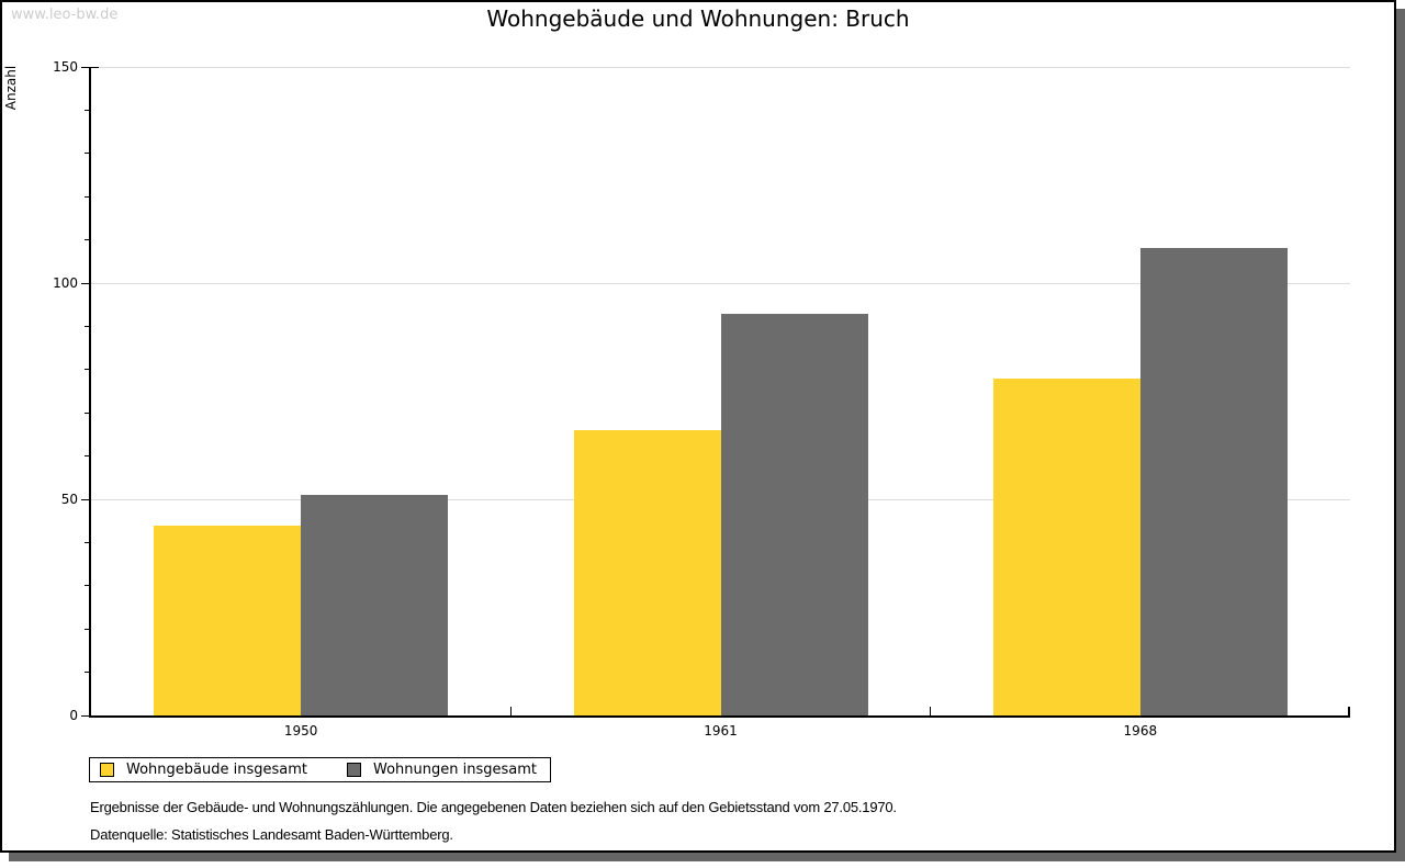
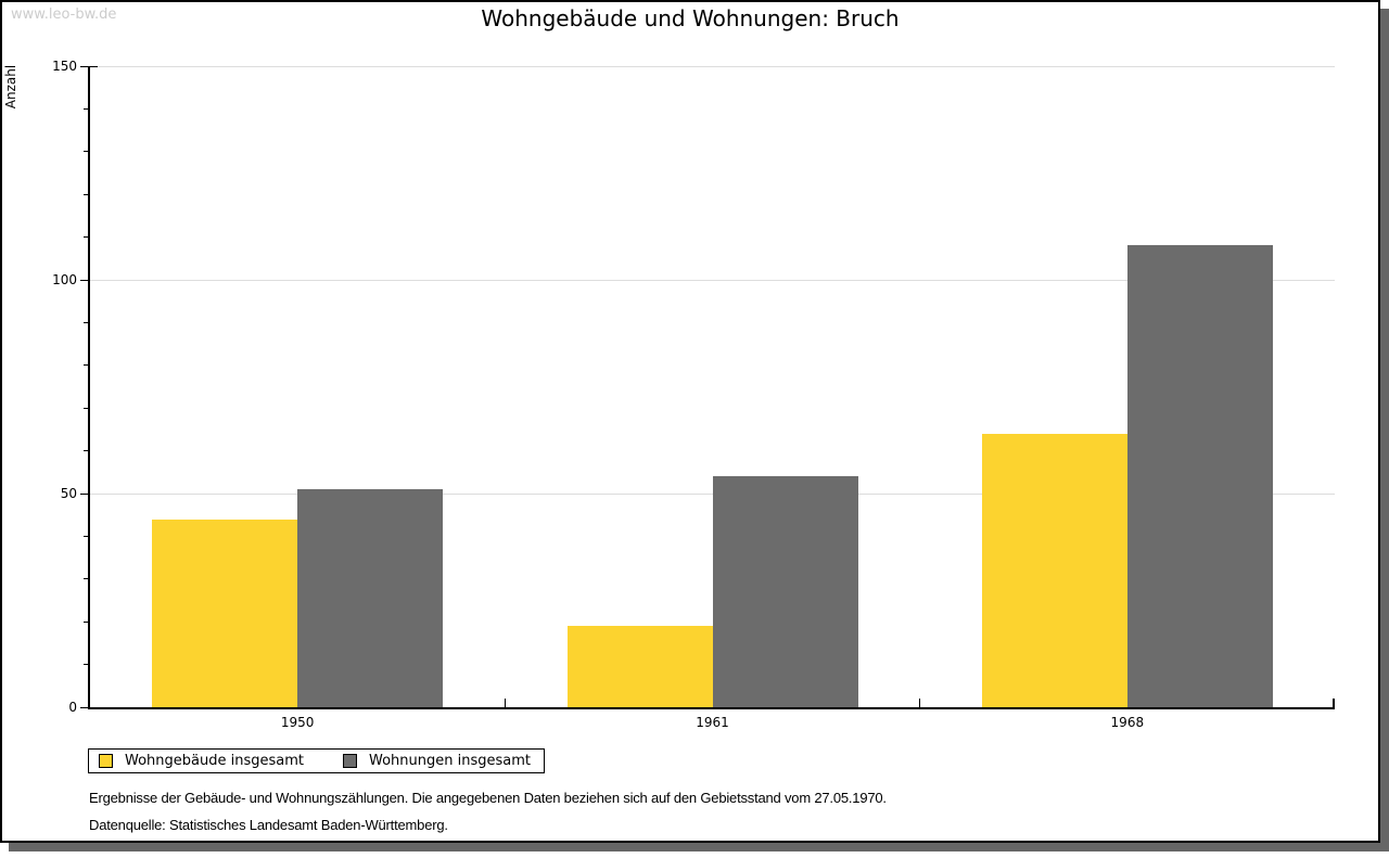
Wohngebäude insgesamt/1961: 66 -> 19
Wohnungen insgesamt/1961: 93 -> 54
Wohngebäude insgesamt/1968: 78 -> 64
